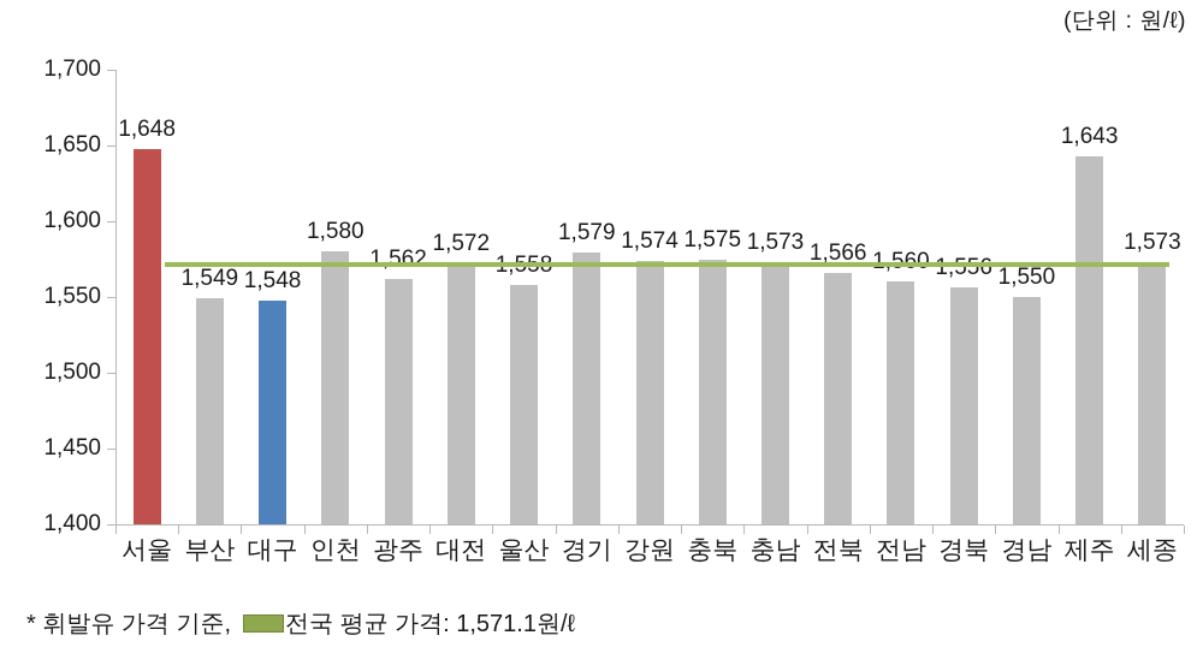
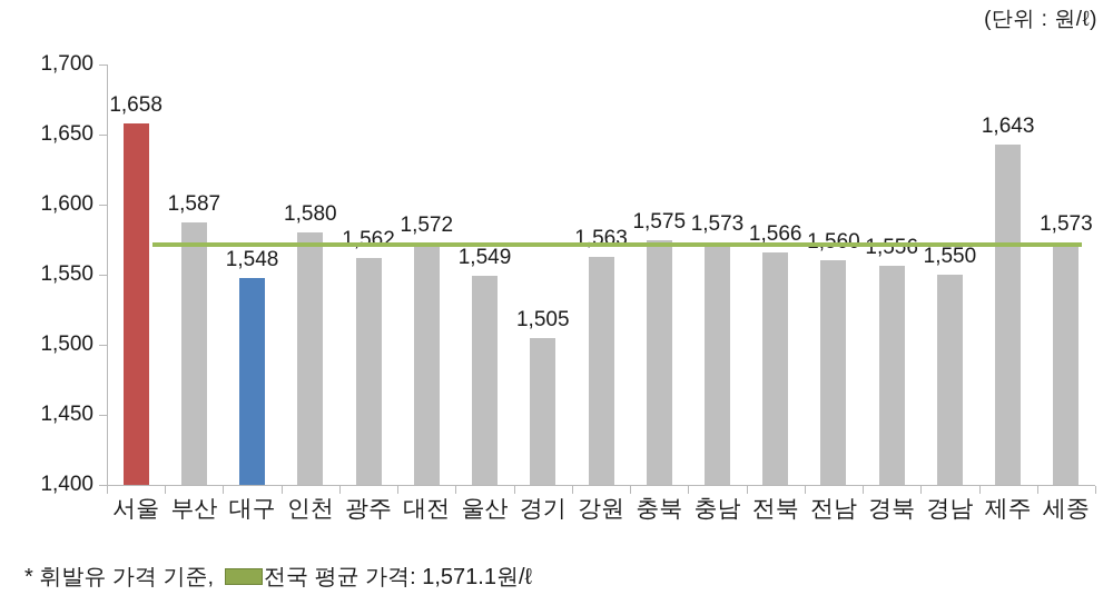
서울: 1,648 -> 1,658
부산: 1,549 -> 1,587
울산: 1,558 -> 1,549
경기: 1,579 -> 1,505
강원: 1,574 -> 1,563
